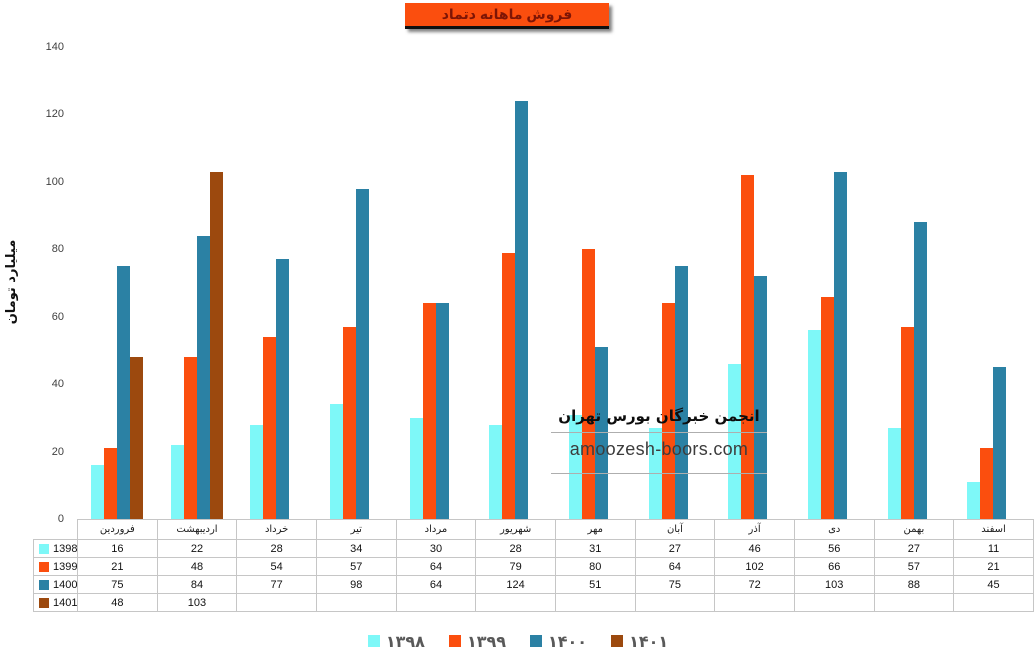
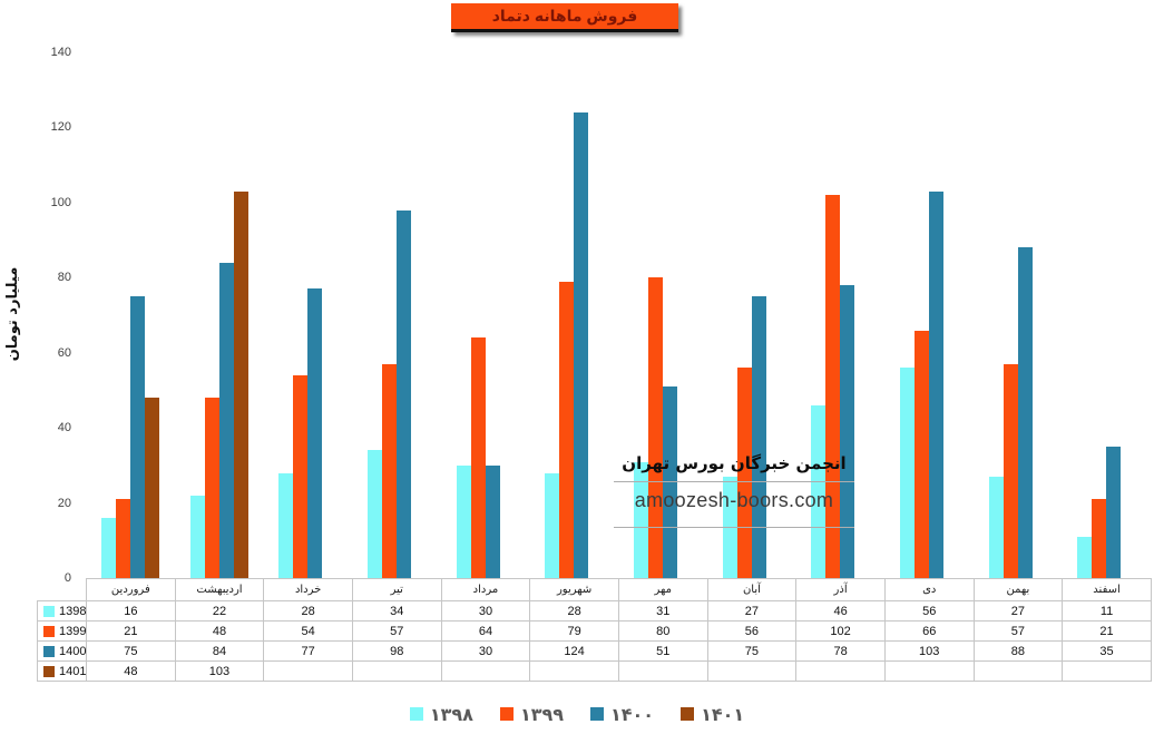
1400/مرداد: 64 -> 30
1399/آبان: 64 -> 56
1400/آذر: 72 -> 78
1400/اسفند: 45 -> 35
